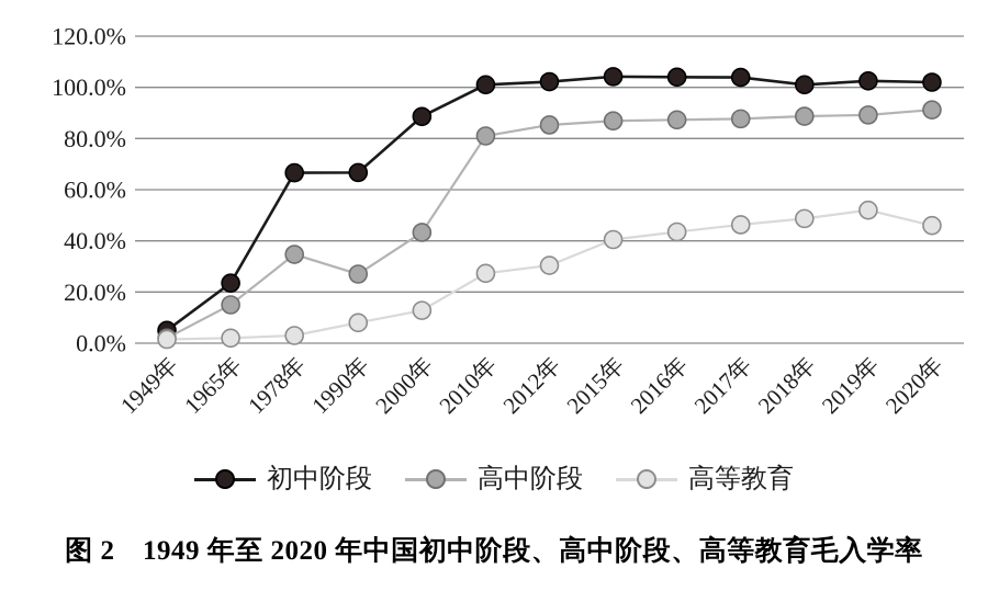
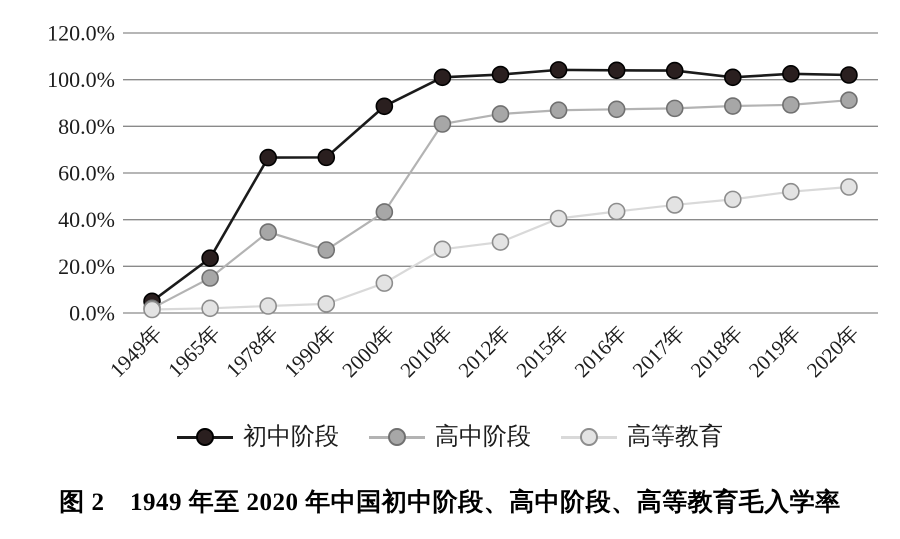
高等教育/1990年: 8% -> 4%
高等教育/2020年: 46% -> 54%
